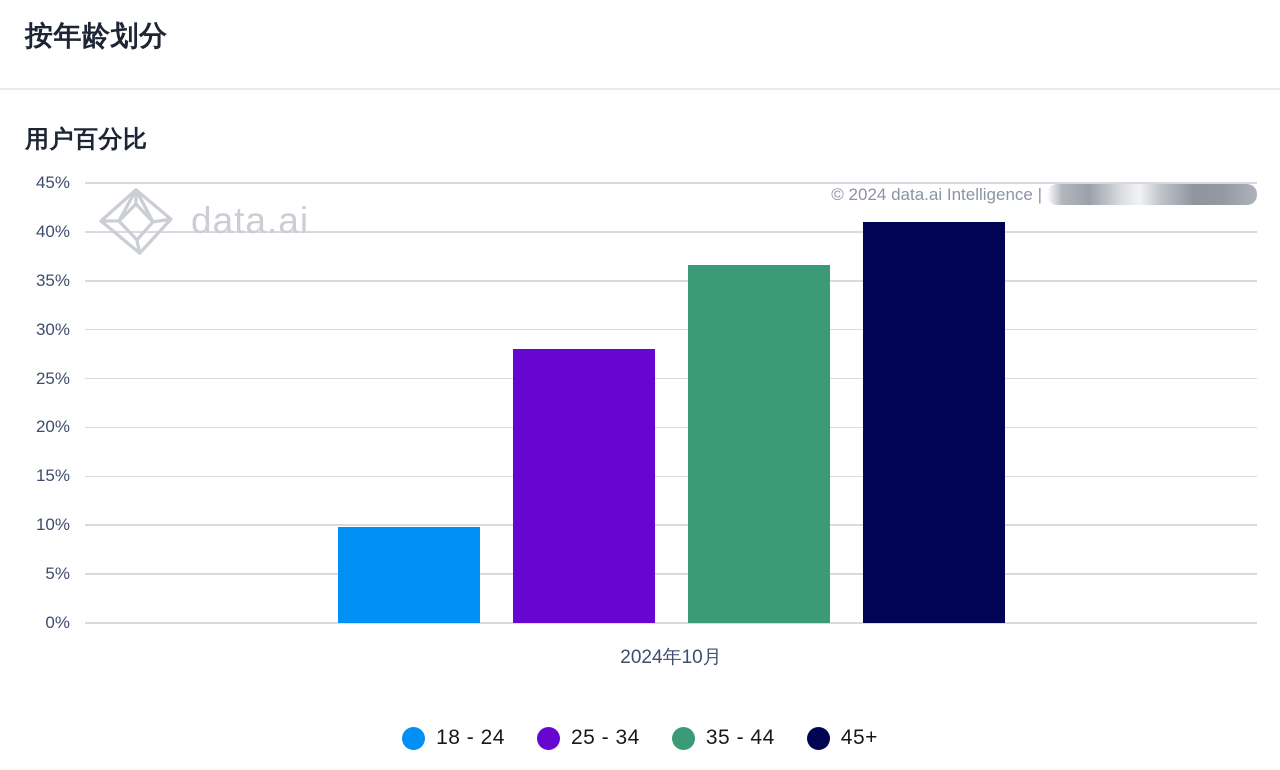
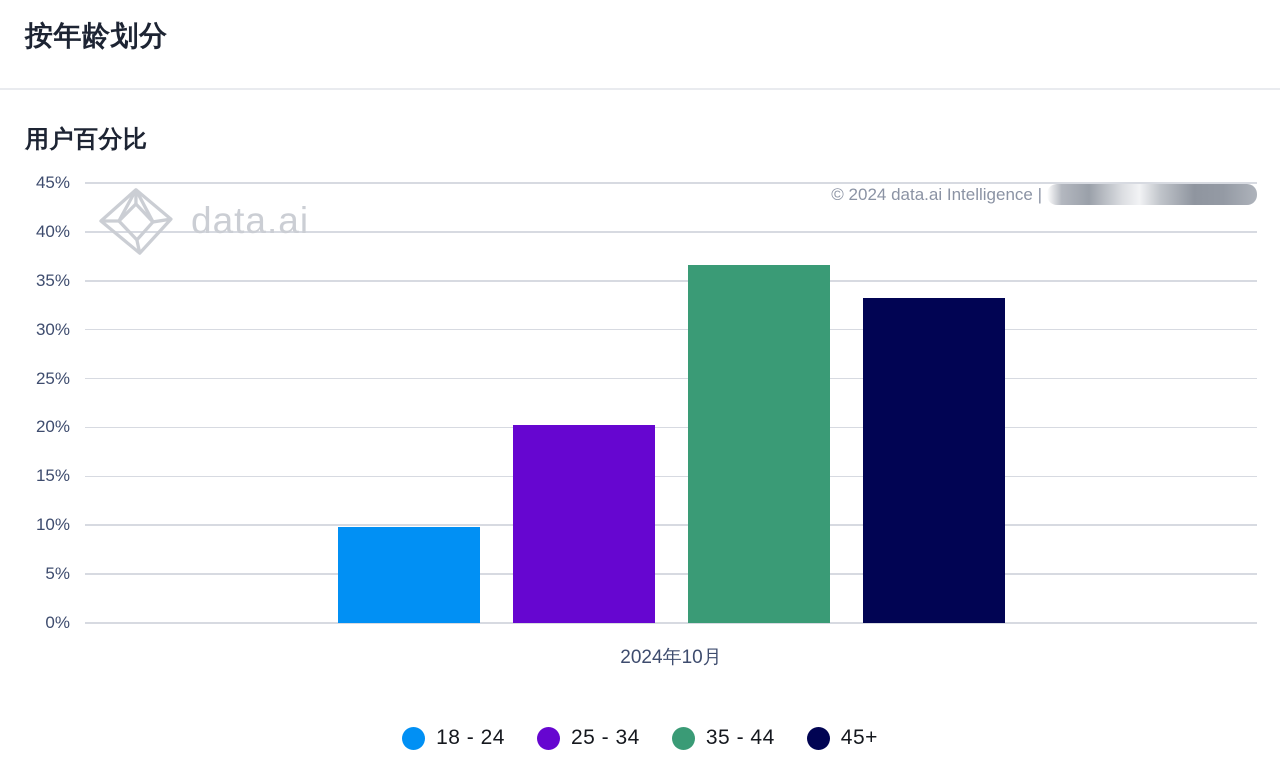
25 - 34: 28% -> 20%
45+: 41% -> 33%
